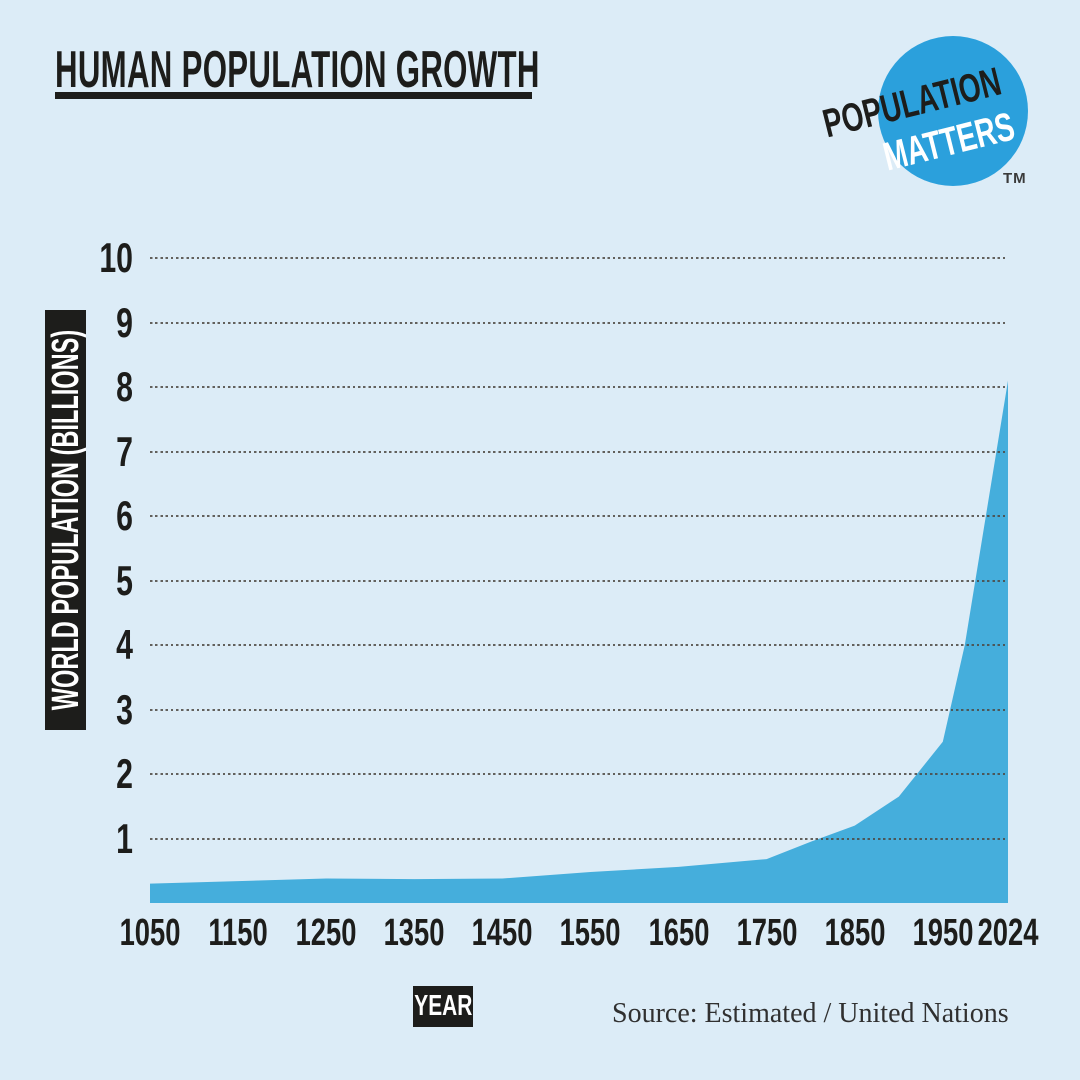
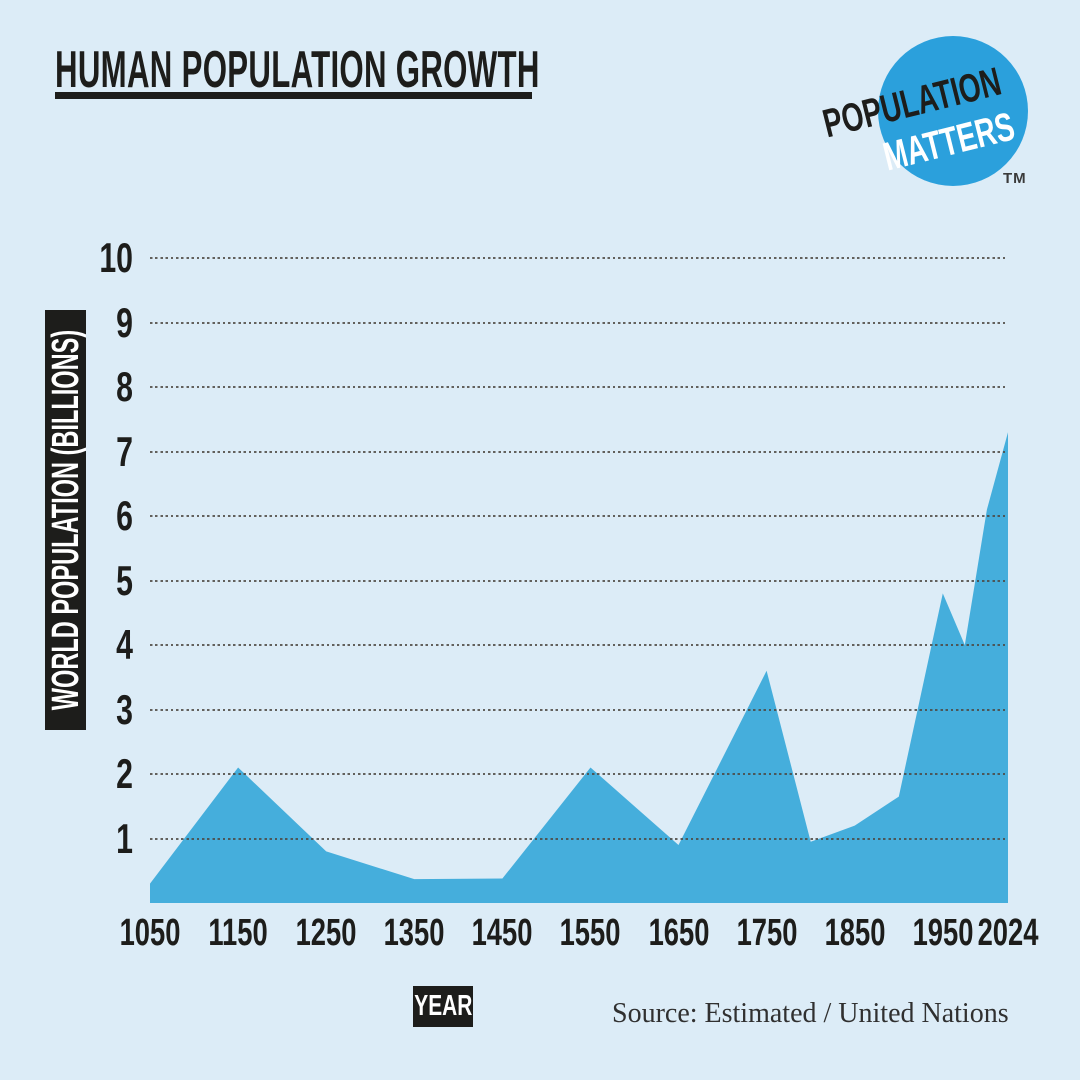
1150: 0.3 -> 2.1
1250: 0.4 -> 0.8
1550: 0.5 -> 2.1
1650: 0.6 -> 0.9
1750: 0.7 -> 3.6
1950: 2.5 -> 4.8
2024: 8.1 -> 7.3
